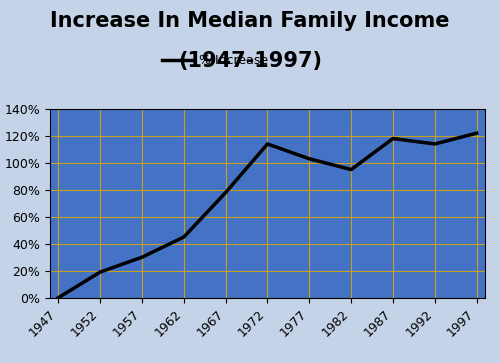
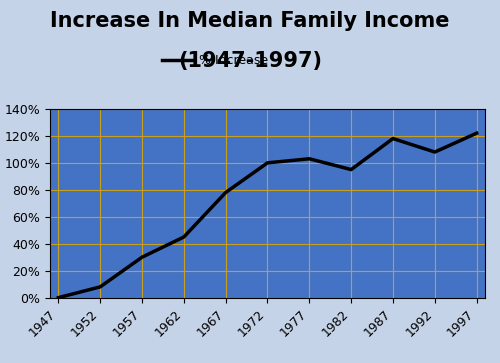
1952: 19% -> 8%
1972: 114% -> 100%
1992: 114% -> 108%
